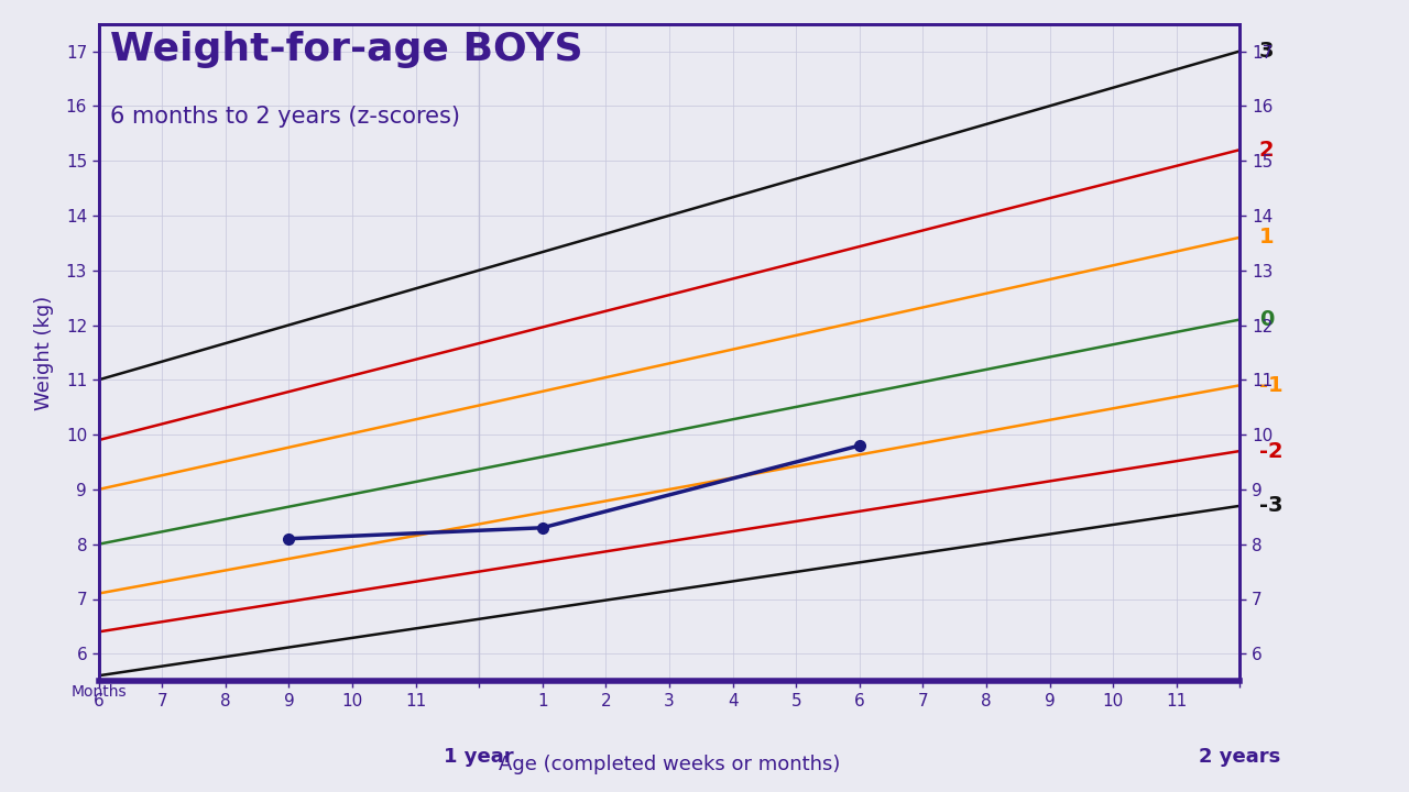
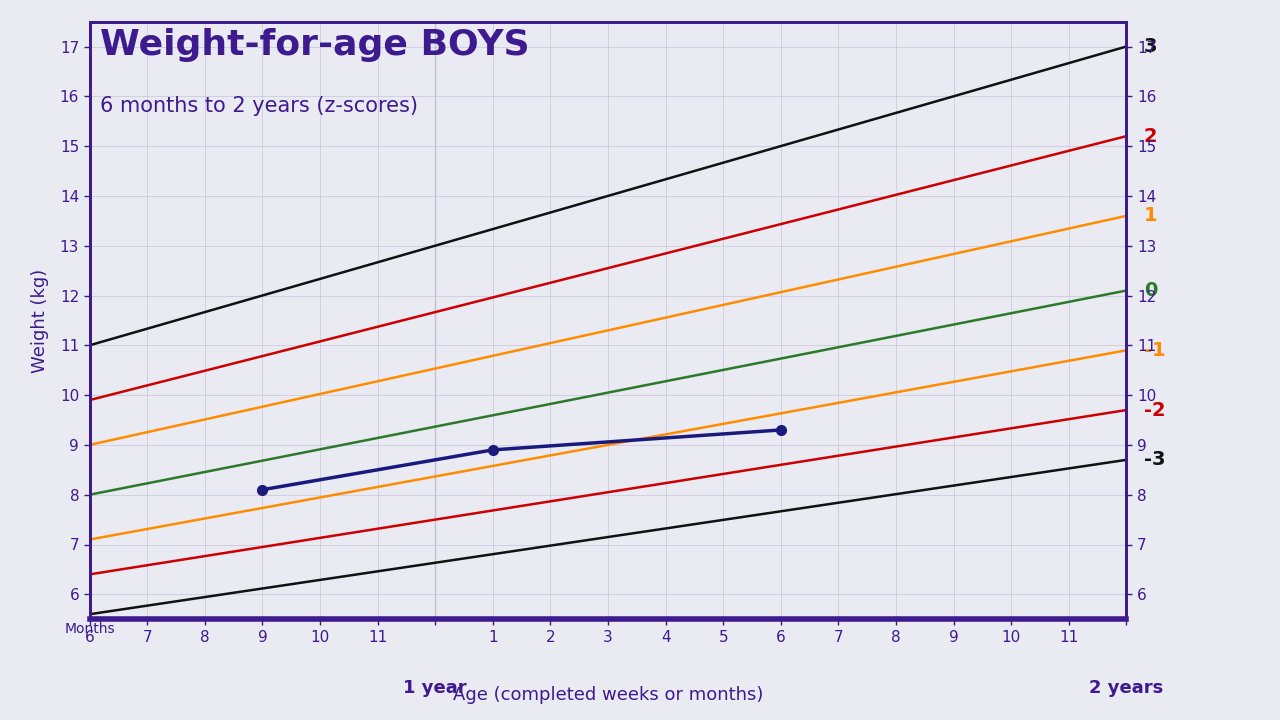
1: 8.3 -> 8.9
6: 9.8 -> 9.3
